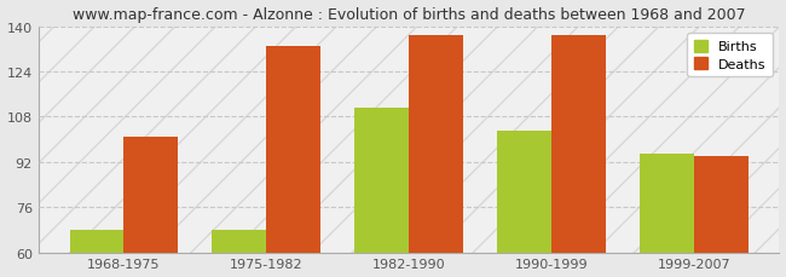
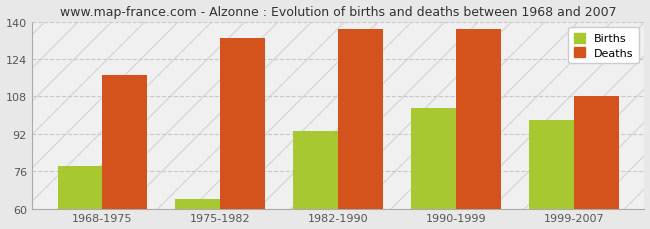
Births/1968-1975: 68 -> 78
Deaths/1968-1975: 101 -> 117
Births/1975-1982: 68 -> 64
Births/1982-1990: 111 -> 93
Births/1999-2007: 95 -> 98
Deaths/1999-2007: 94 -> 108
